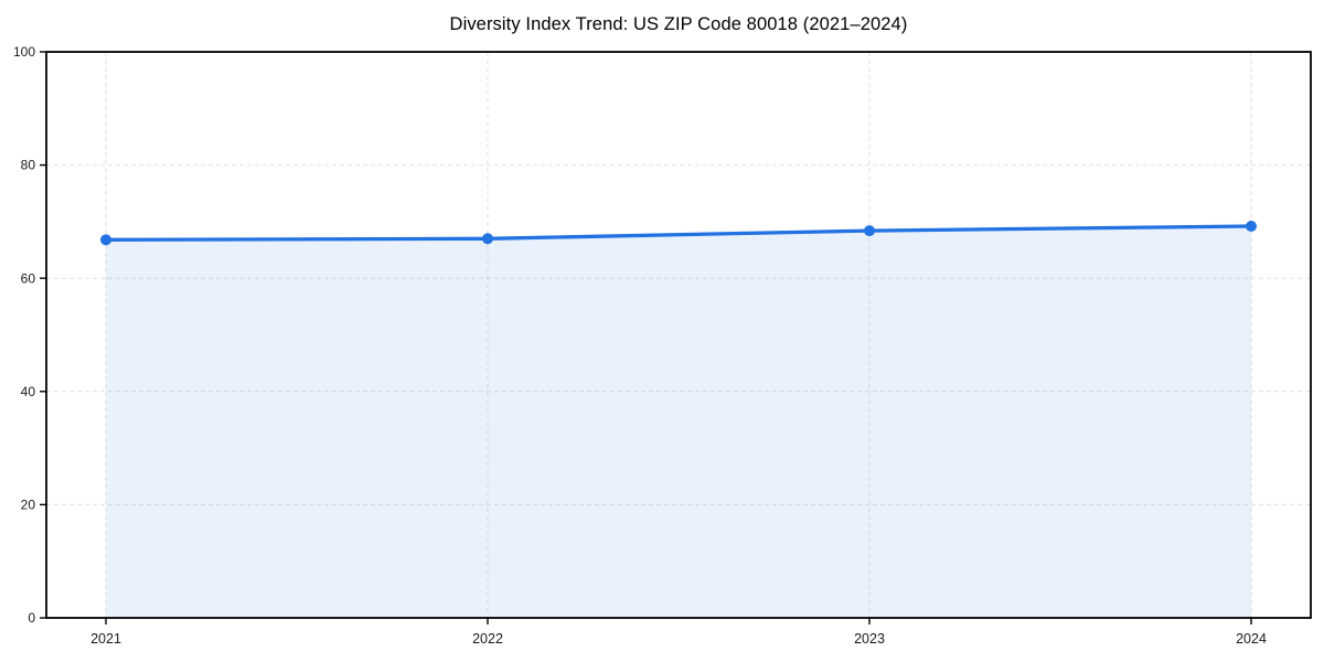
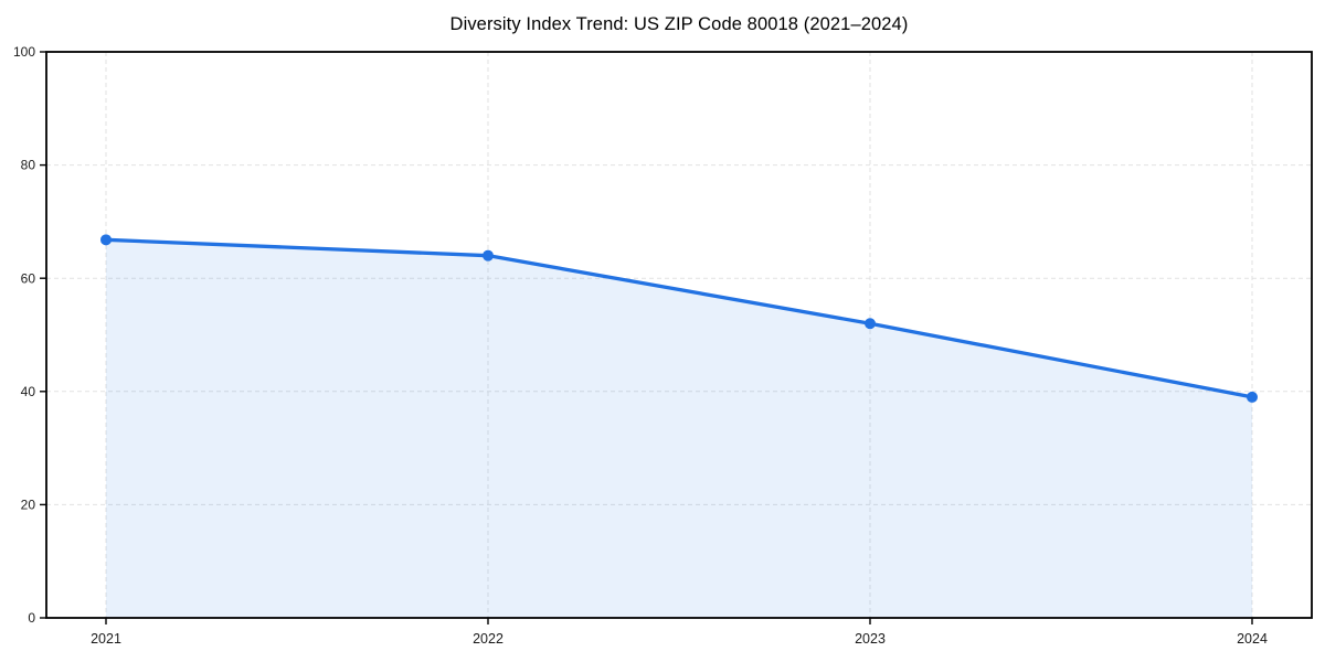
2022: 67 -> 64
2023: 68 -> 52
2024: 69 -> 39
